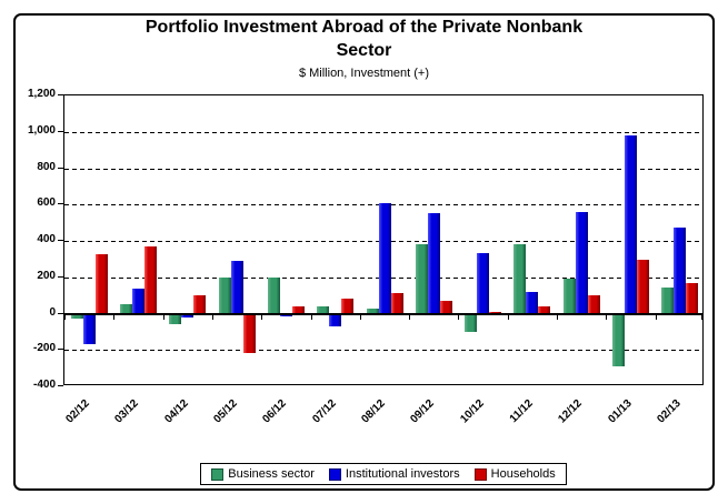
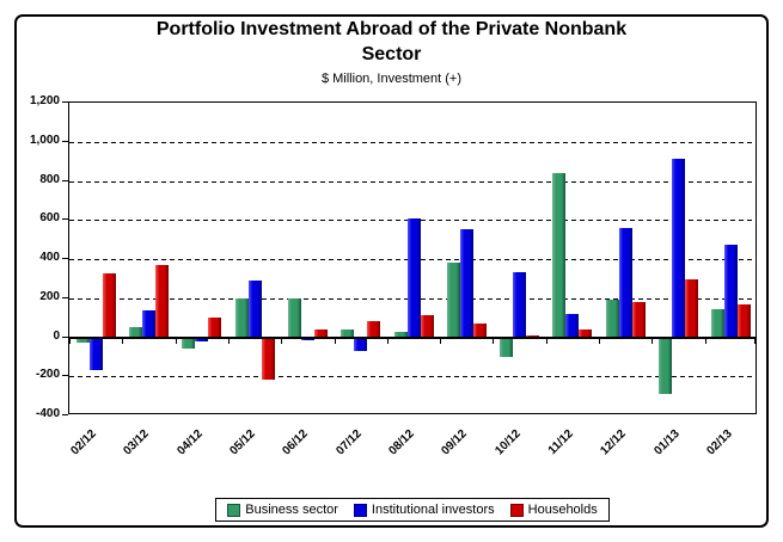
Business sector/11/12: 380 -> 840
Households/12/12: 100 -> 180
Institutional investors/01/13: 980 -> 910
